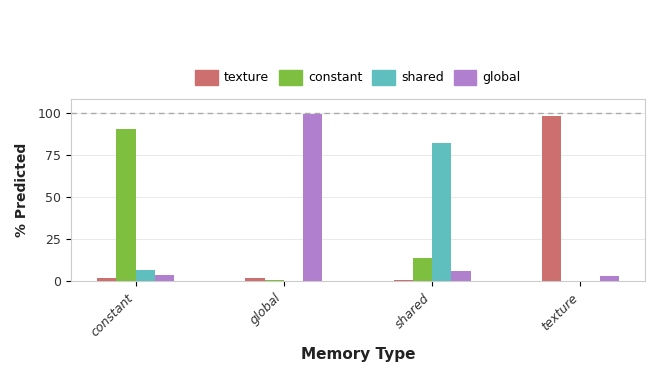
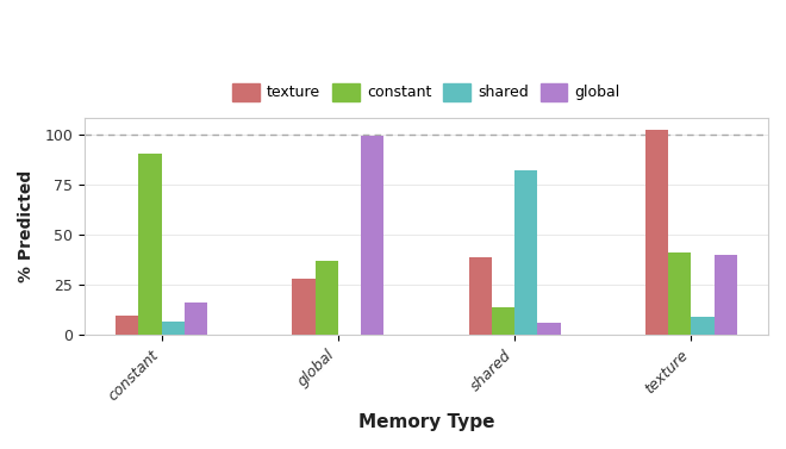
texture/constant: 2 -> 10
global/constant: 4 -> 16
texture/global: 2 -> 28
constant/global: 1 -> 37
texture/shared: 1 -> 39
texture/texture: 98 -> 102
constant/texture: 0 -> 41
shared/texture: 0 -> 9
global/texture: 3 -> 40
